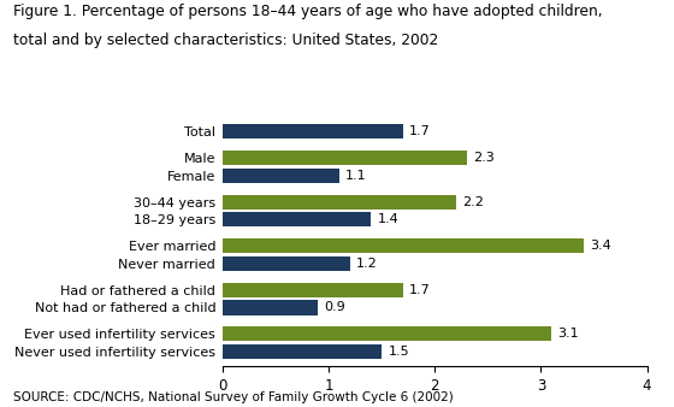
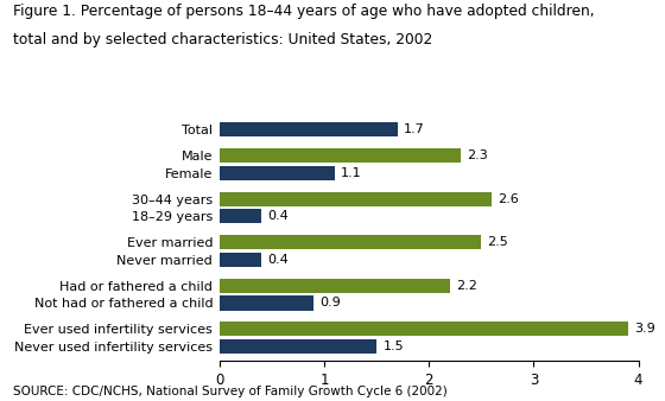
30–44 years: 2.2 -> 2.6
18–29 years: 1.4 -> 0.4
Ever married: 3.4 -> 2.5
Never married: 1.2 -> 0.4
Had or fathered a child: 1.7 -> 2.2
Ever used infertility services: 3.1 -> 3.9
